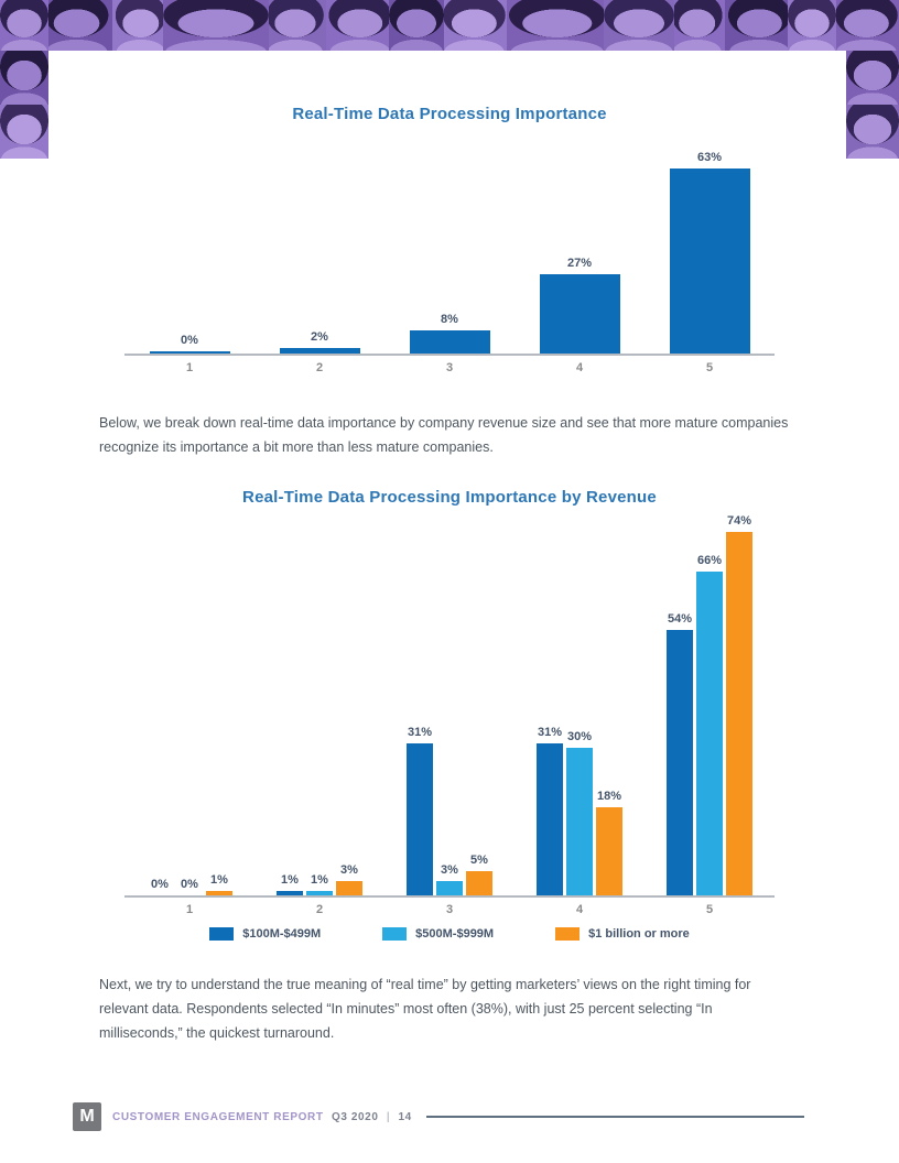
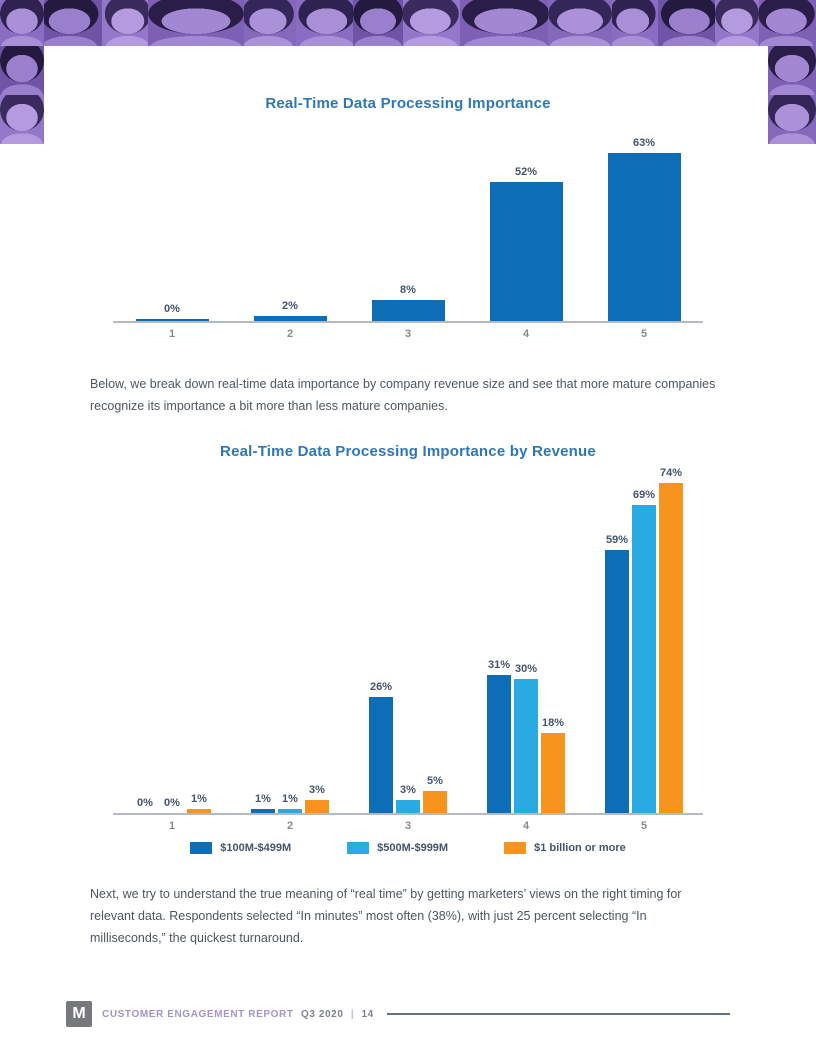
Real-Time Data Processing Importance/4: 27% -> 52%
Real-Time Data Processing Importance by Revenue/$100M-$499M/3: 31% -> 26%
Real-Time Data Processing Importance by Revenue/$100M-$499M/5: 54% -> 59%
Real-Time Data Processing Importance by Revenue/$500M-$999M/5: 66% -> 69%
